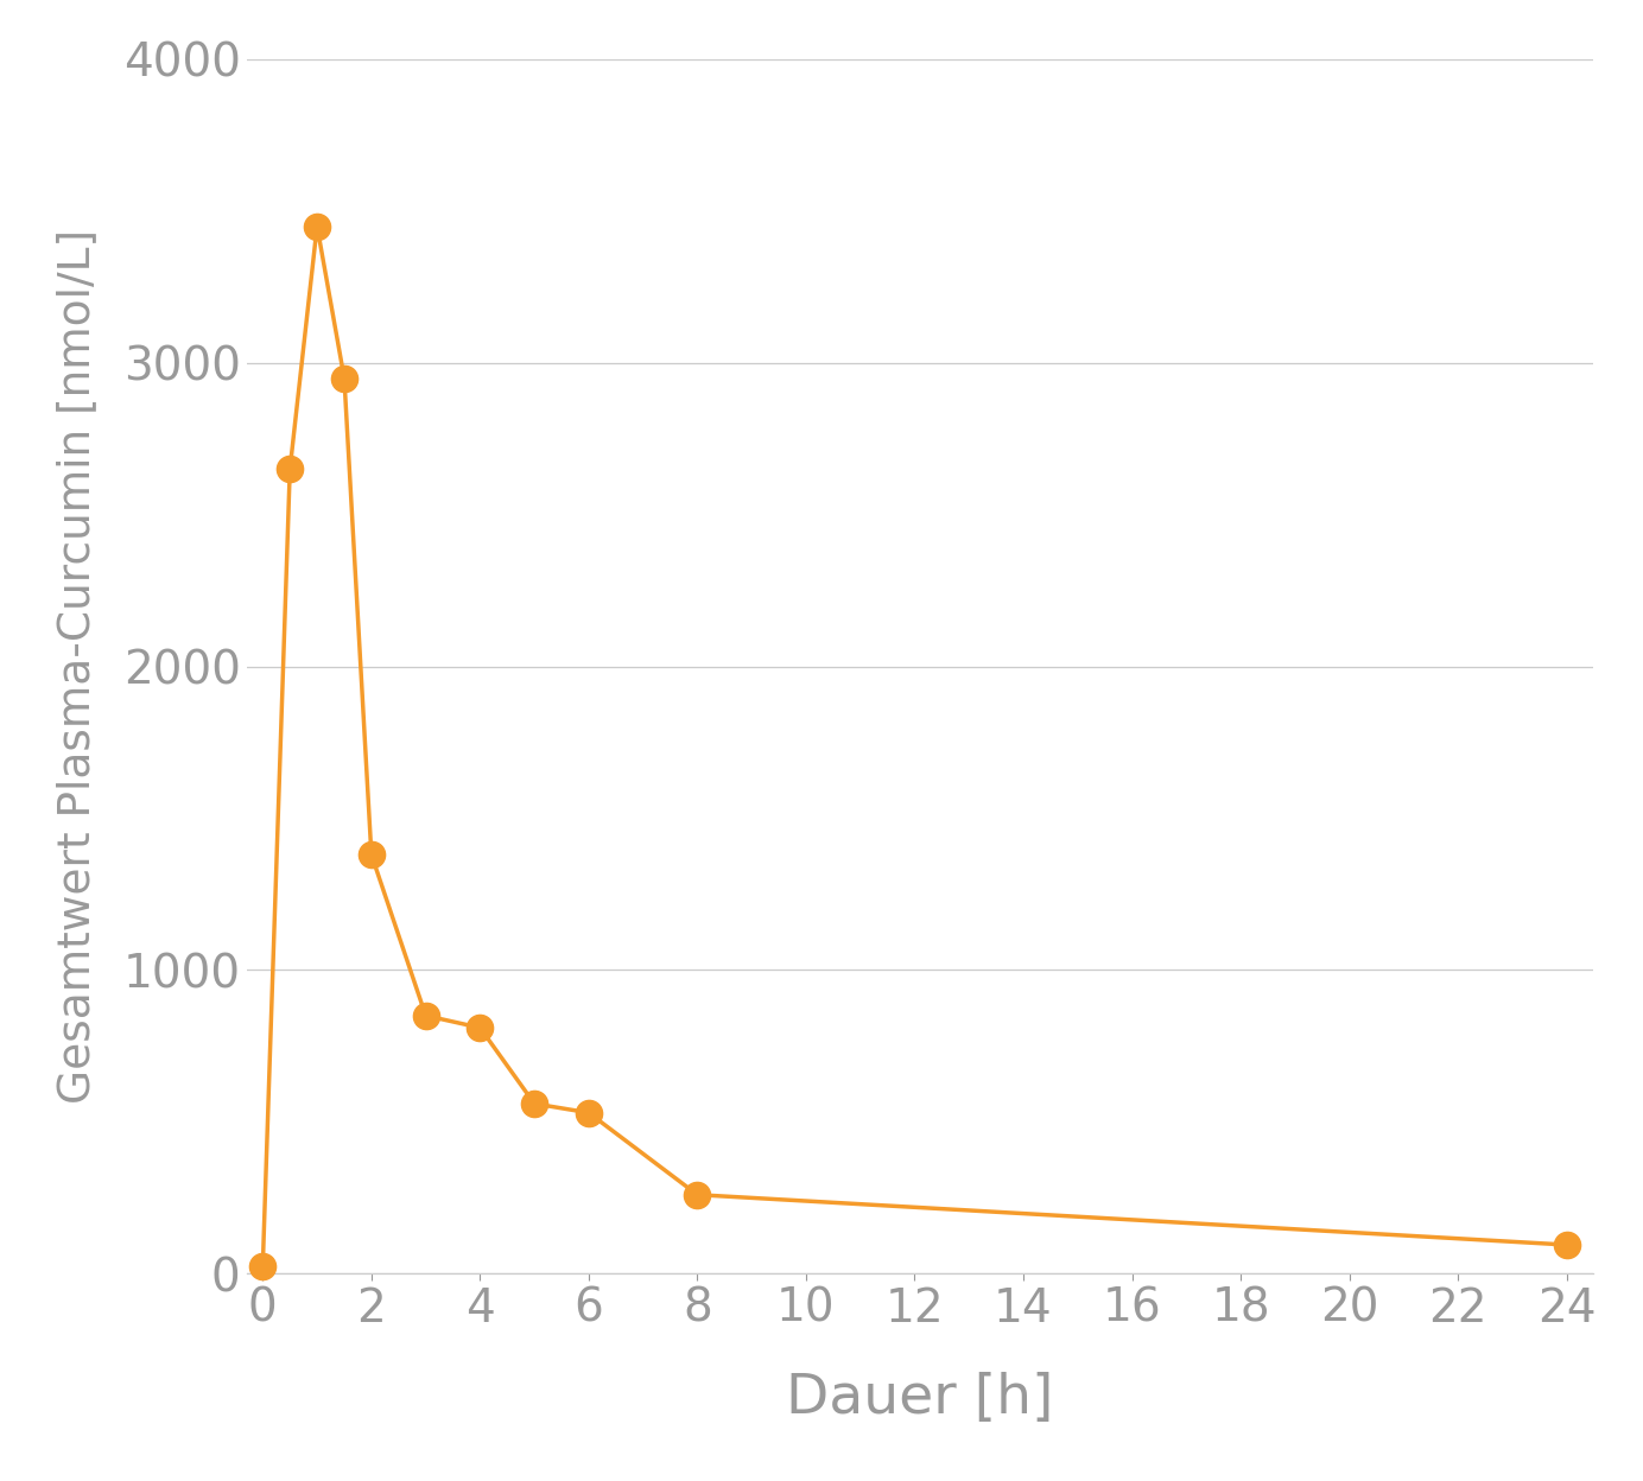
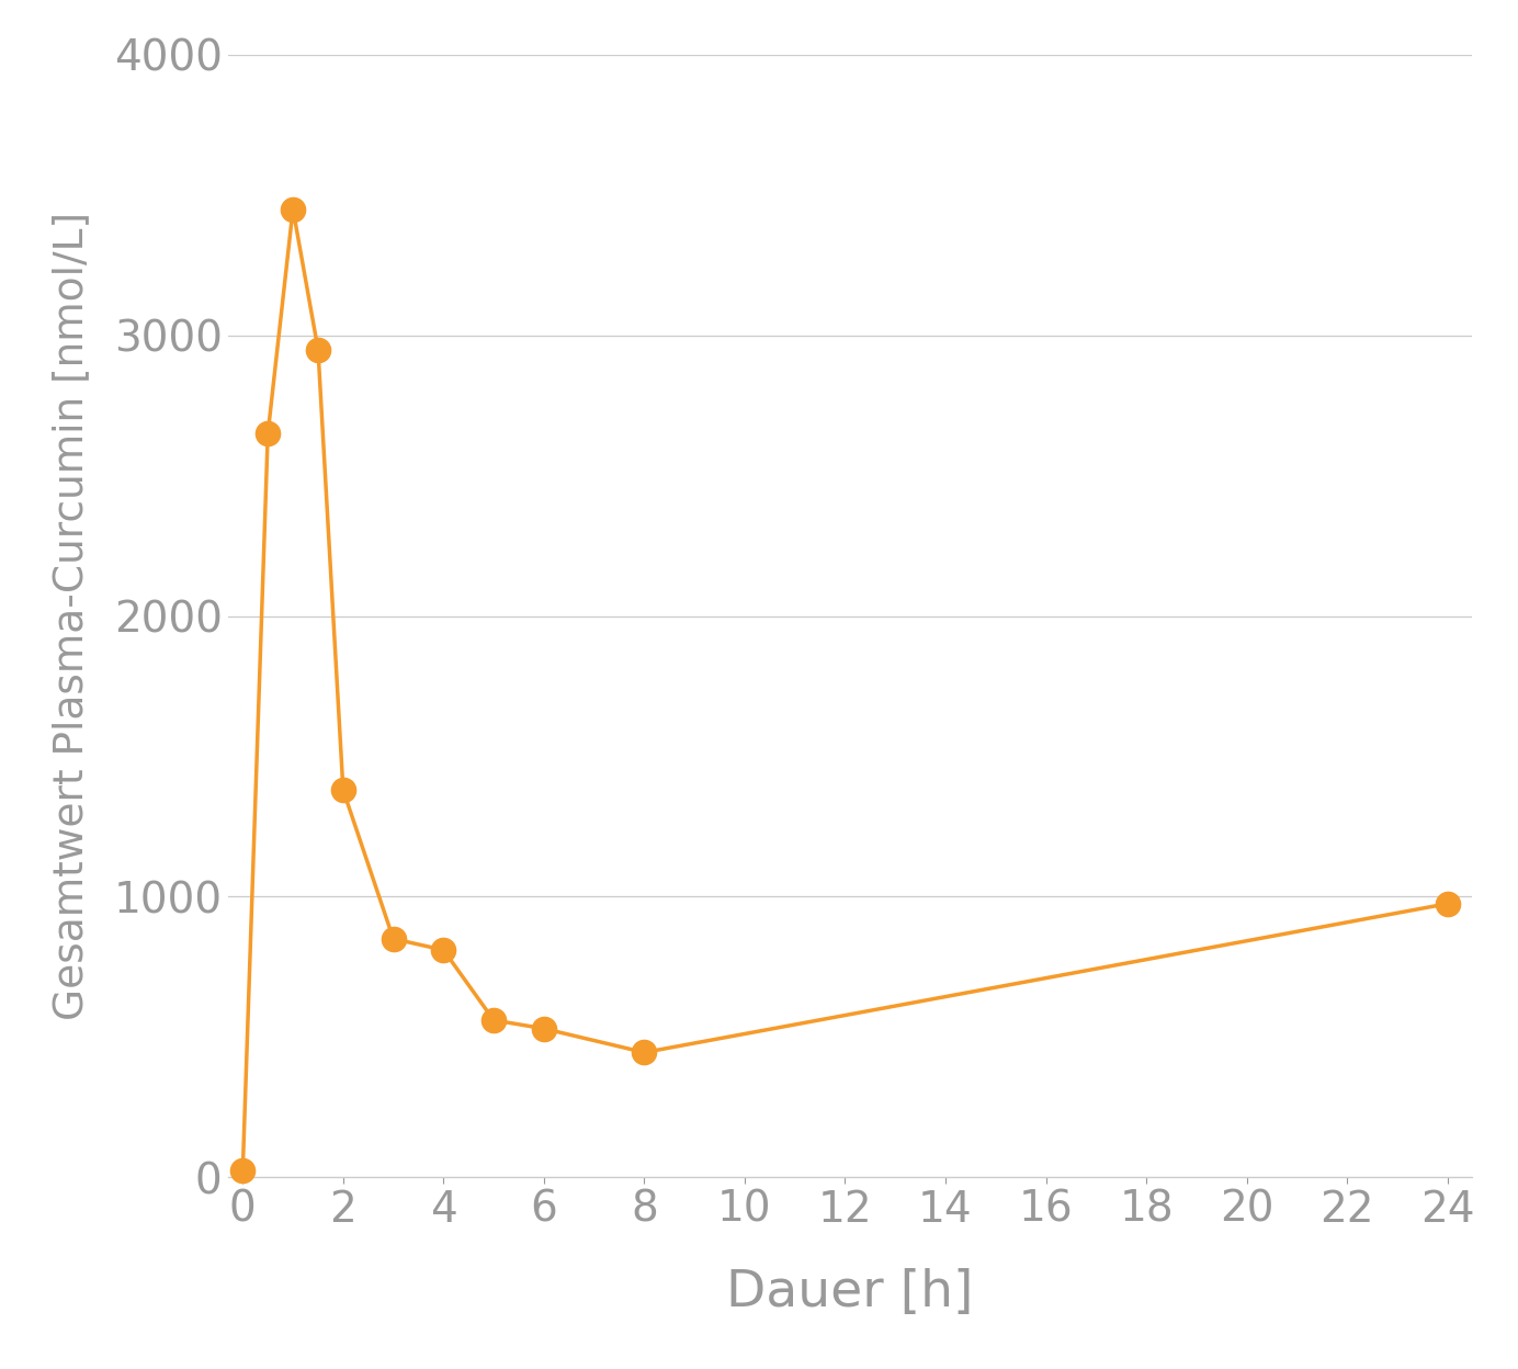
8: 260 -> 445
24: 95 -> 975
